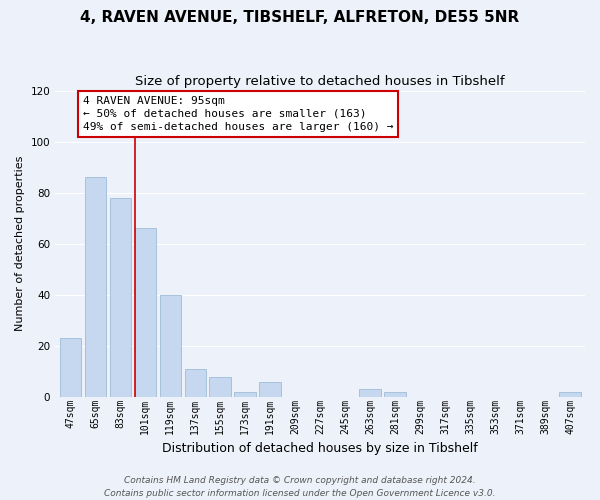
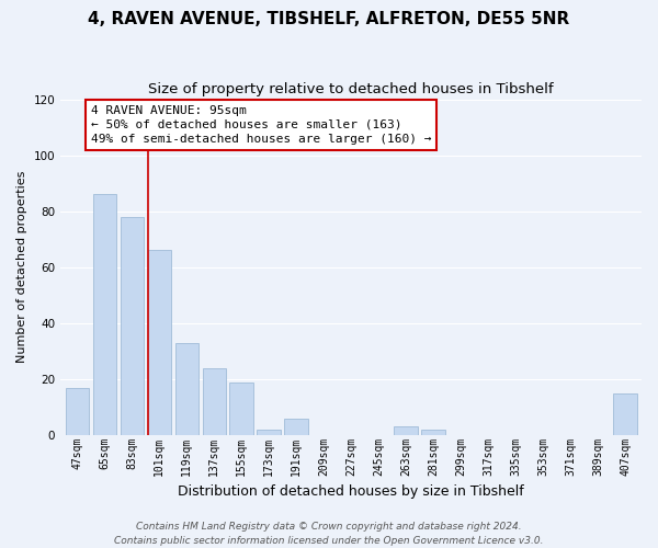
47sqm: 23 -> 17
119sqm: 40 -> 33
137sqm: 11 -> 24
155sqm: 8 -> 19
407sqm: 2 -> 15
